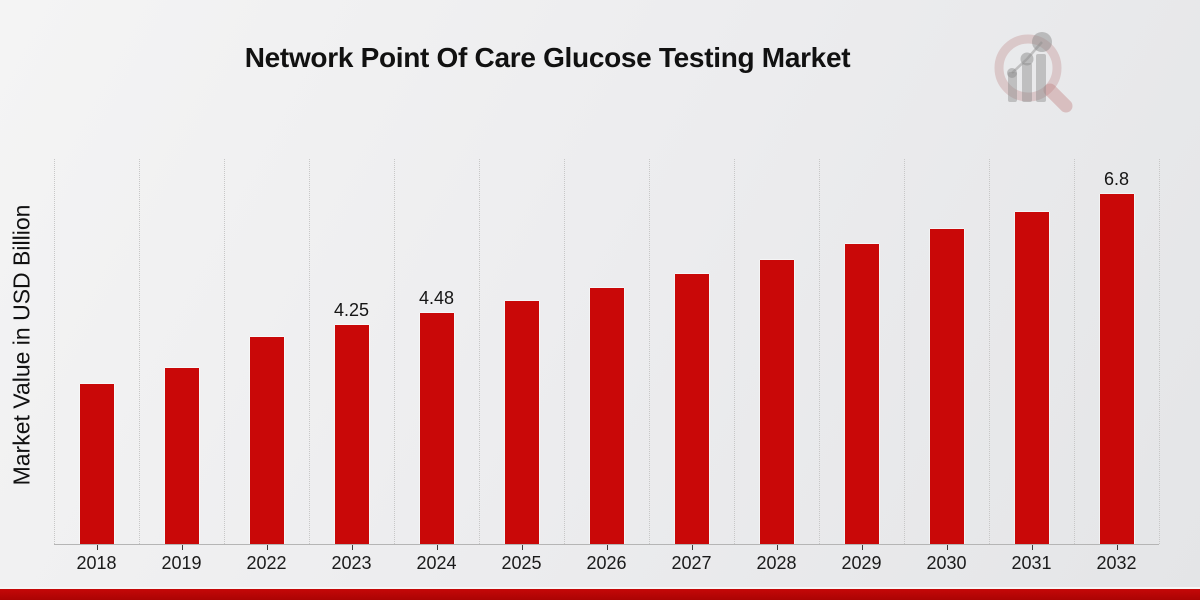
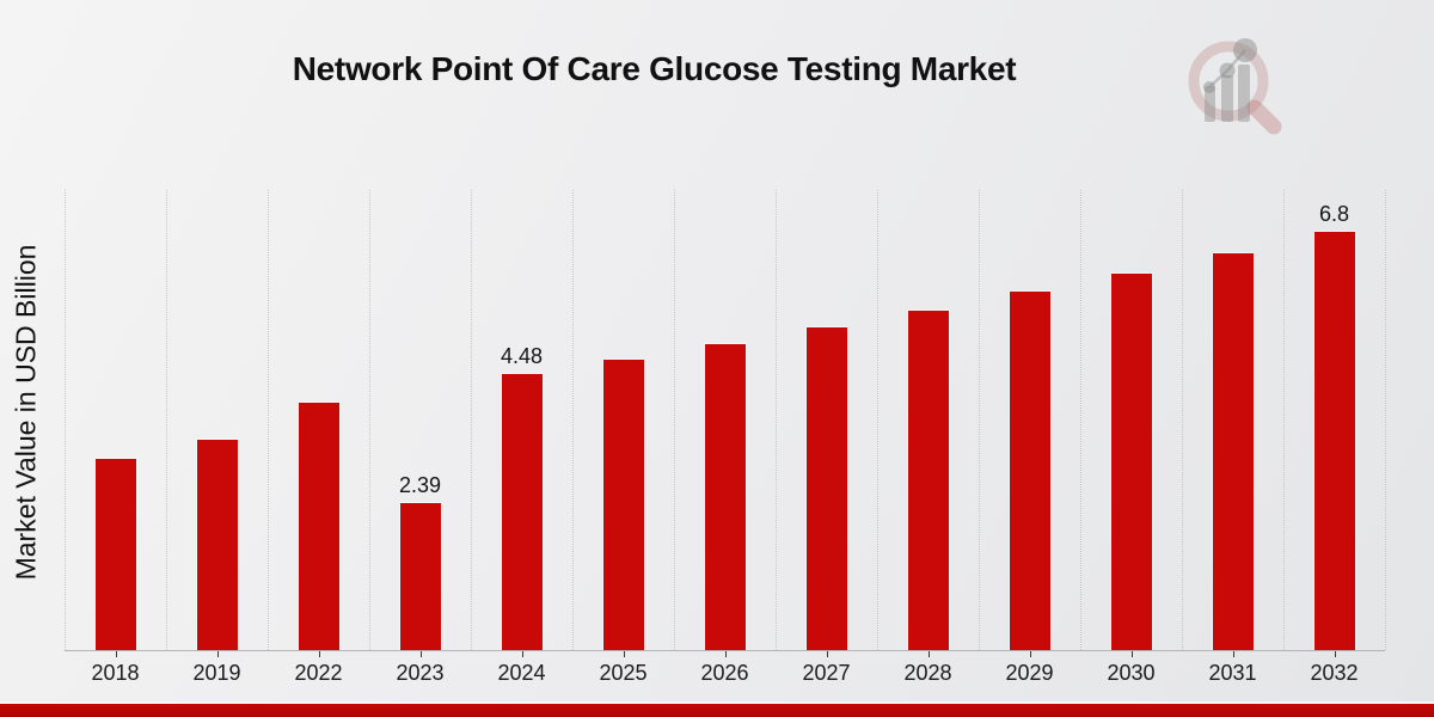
2023: 4.25 -> 2.39
